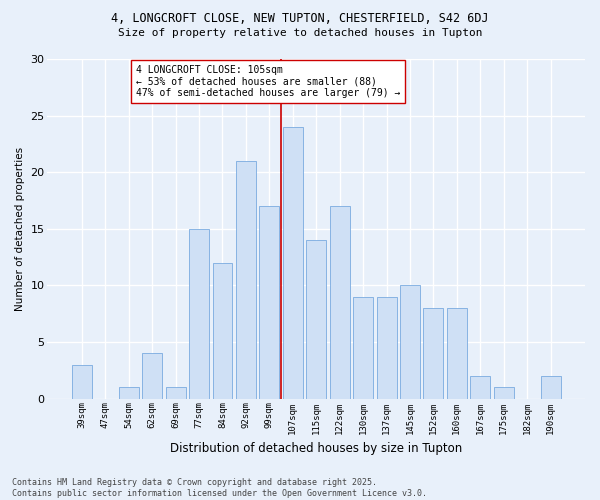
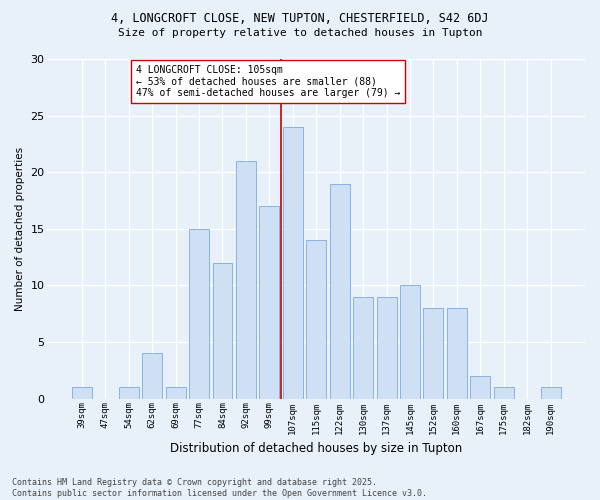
39sqm: 3 -> 1
122sqm: 17 -> 19
190sqm: 2 -> 1
